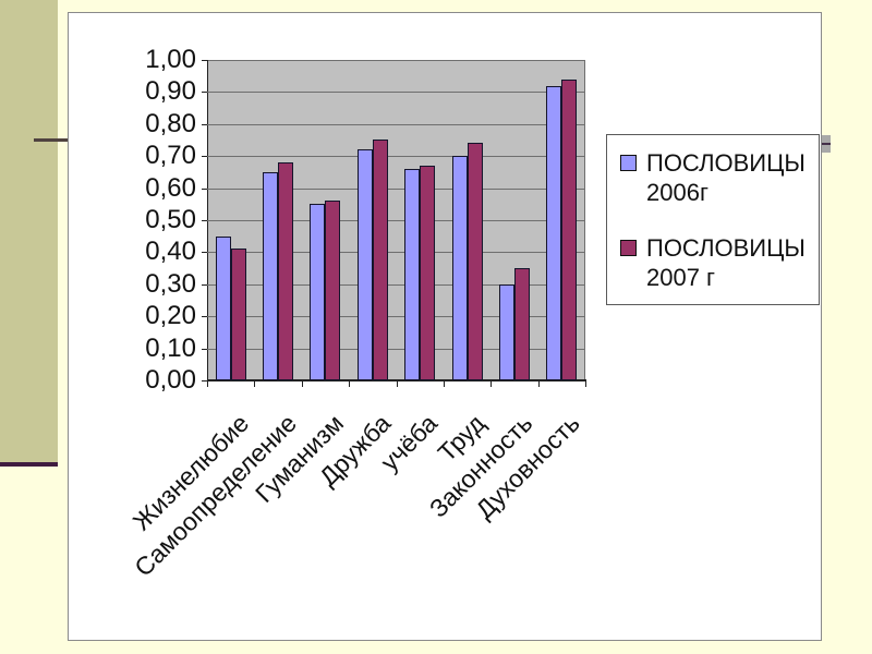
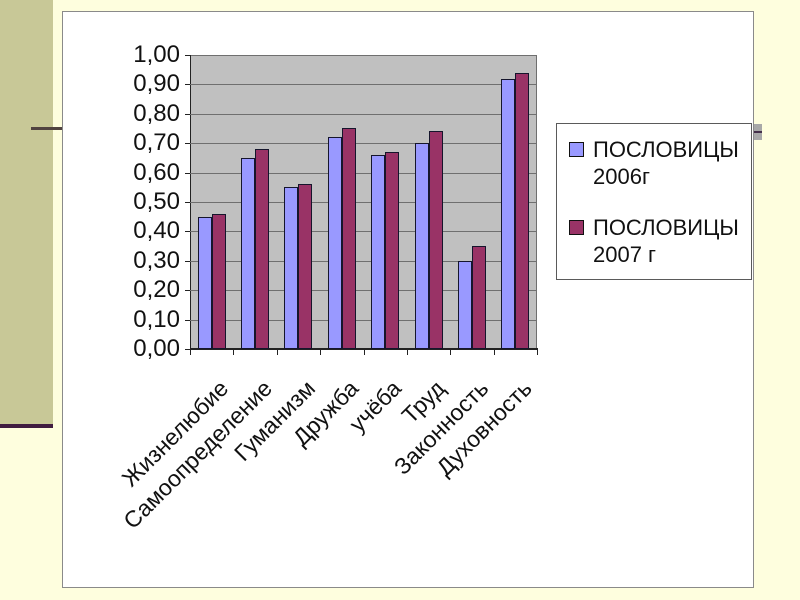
ПОСЛОВИЦЫ 2007 г/Жизнелюбие: 0,41 -> 0,46
